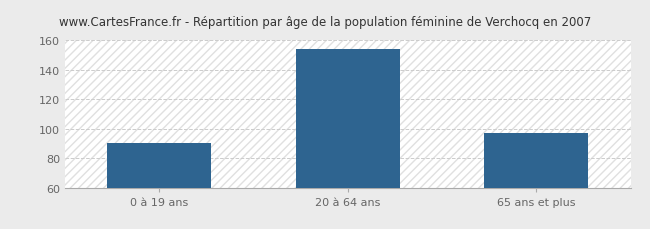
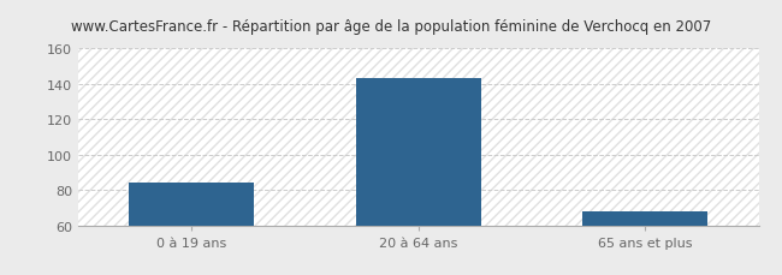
0 à 19 ans: 90 -> 84
20 à 64 ans: 154 -> 143
65 ans et plus: 97 -> 68
